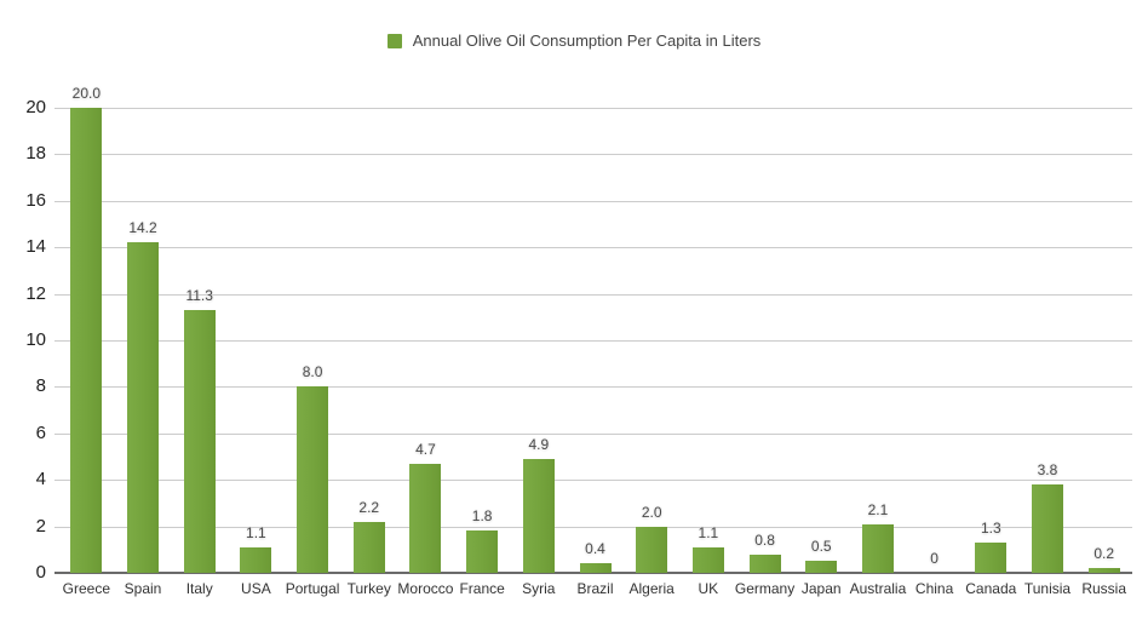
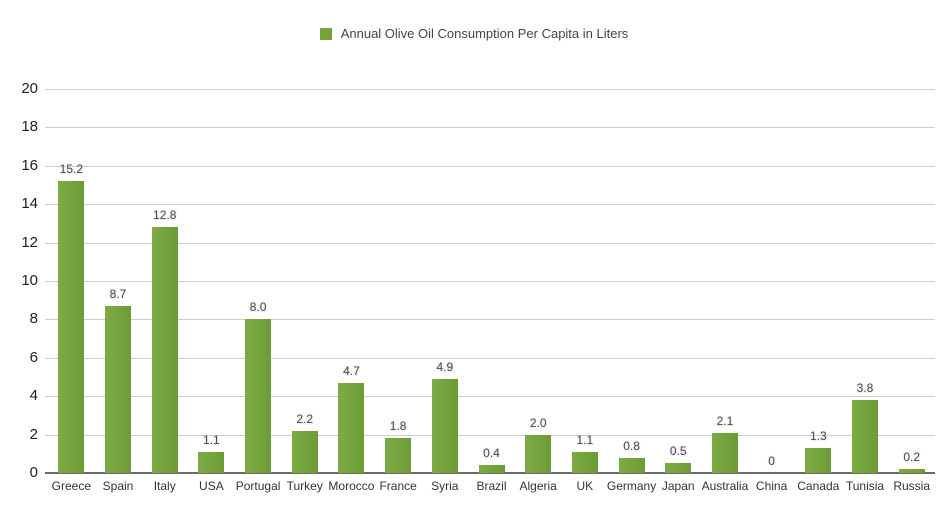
Greece: 20.0 -> 15.2
Spain: 14.2 -> 8.7
Italy: 11.3 -> 12.8
